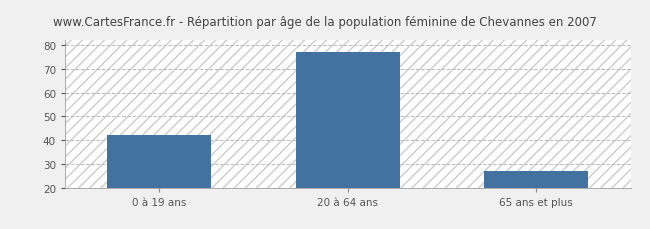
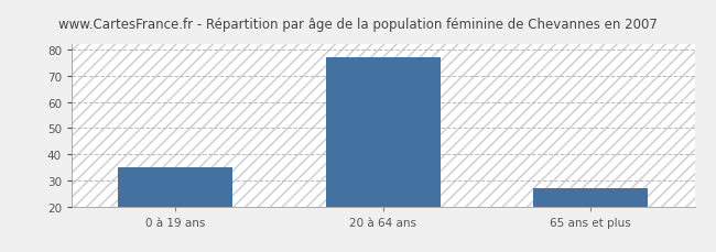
0 à 19 ans: 42 -> 35
